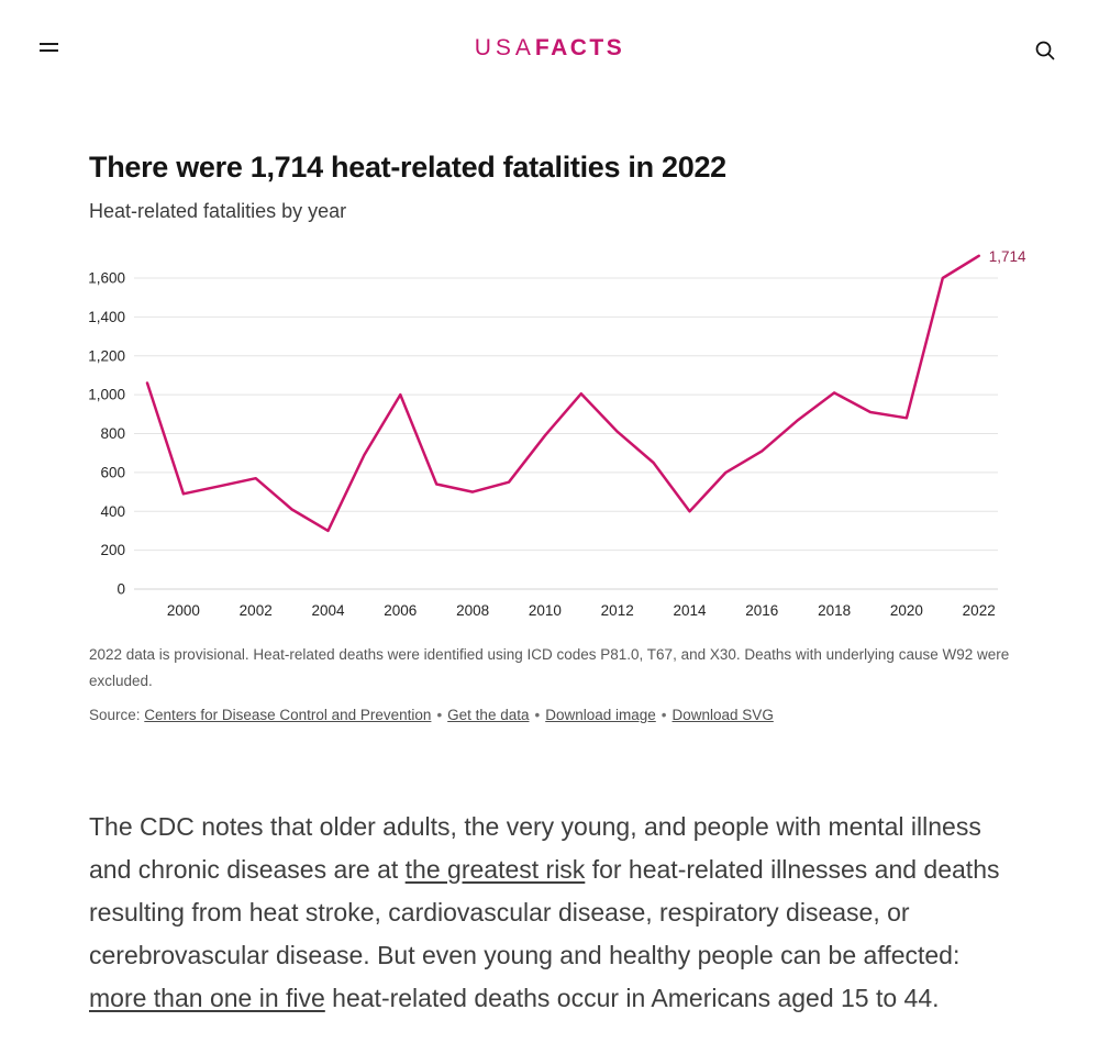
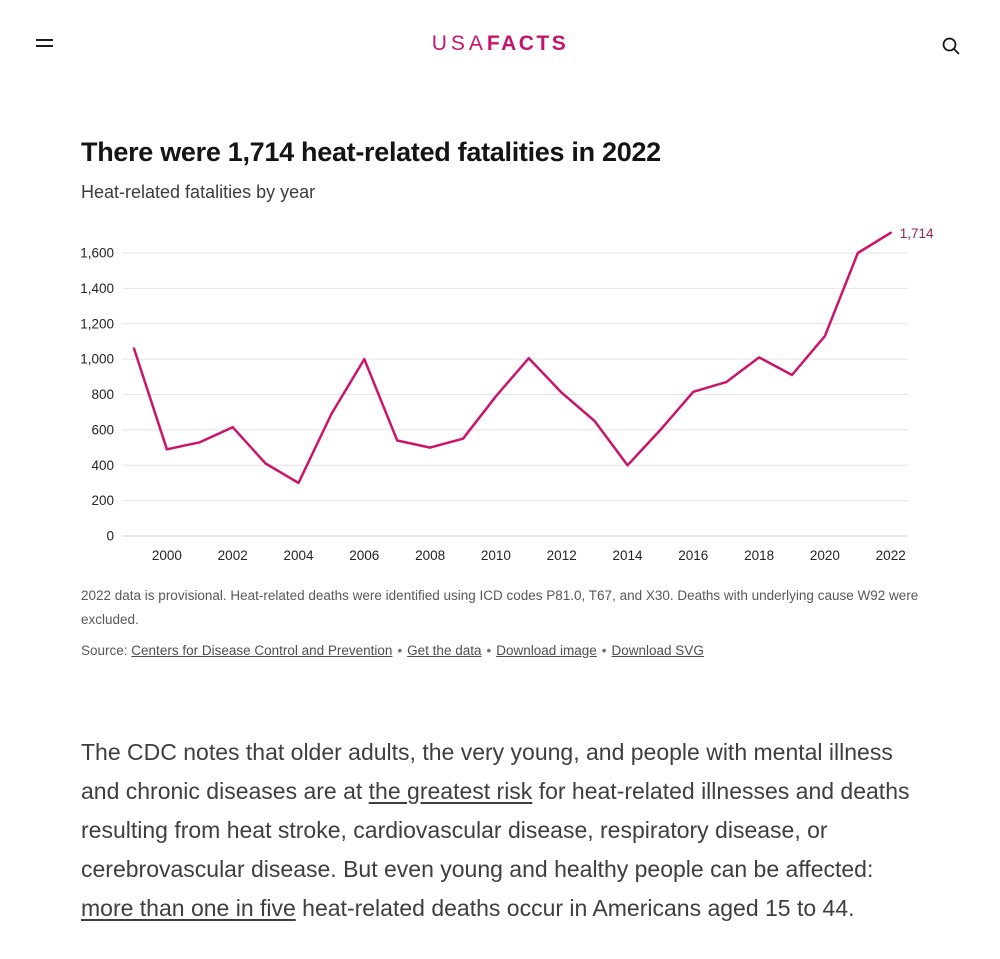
2002: 570 -> 620
2016: 710 -> 820
2020: 880 -> 1130
